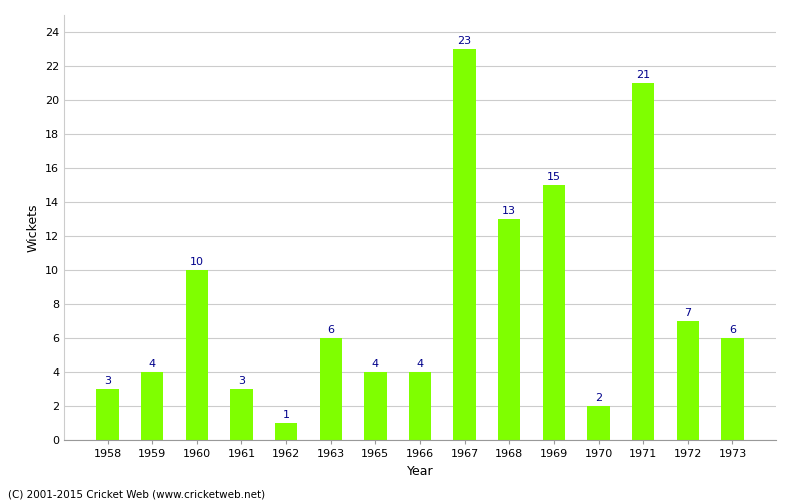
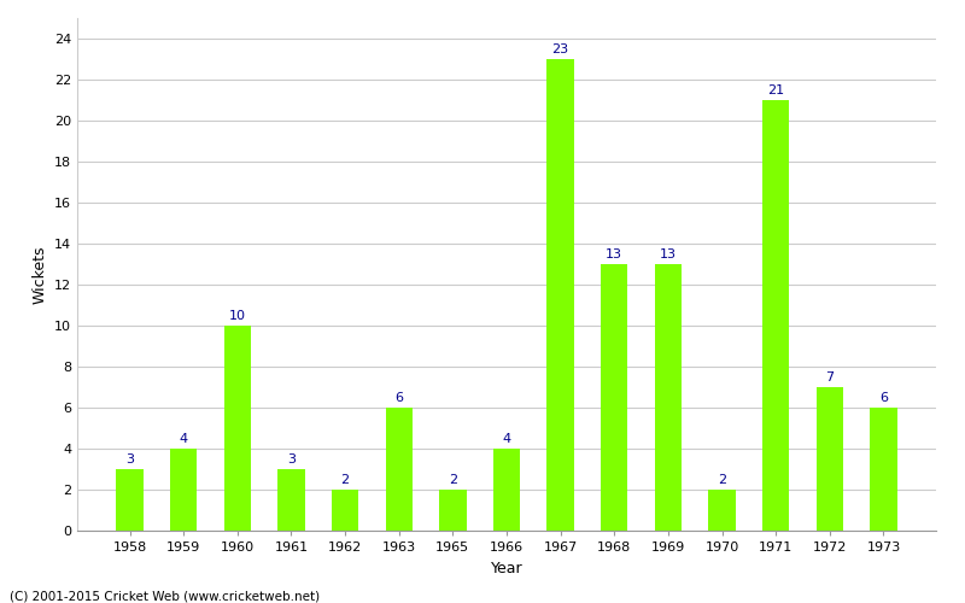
1962: 1 -> 2
1965: 4 -> 2
1969: 15 -> 13
